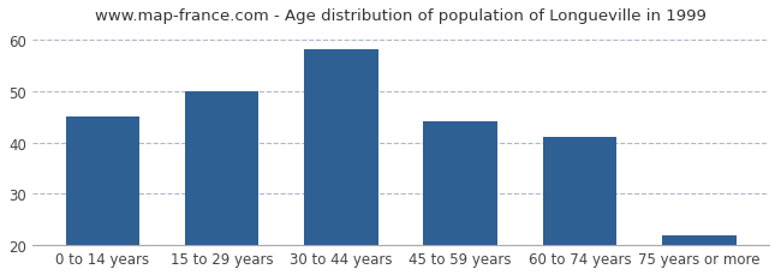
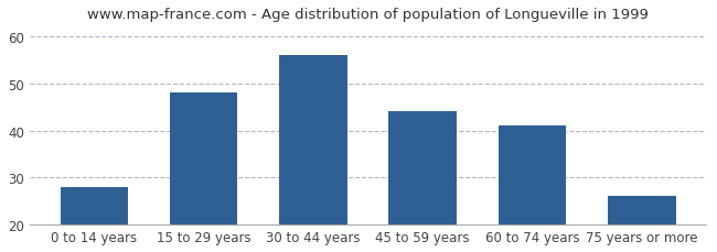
0 to 14 years: 45 -> 28
15 to 29 years: 50 -> 48
30 to 44 years: 58 -> 56
75 years or more: 22 -> 26
